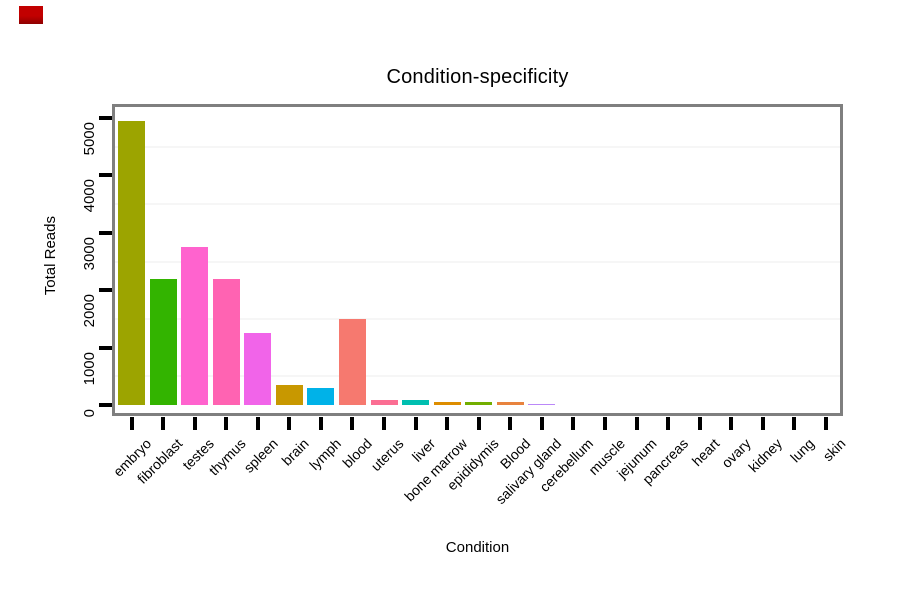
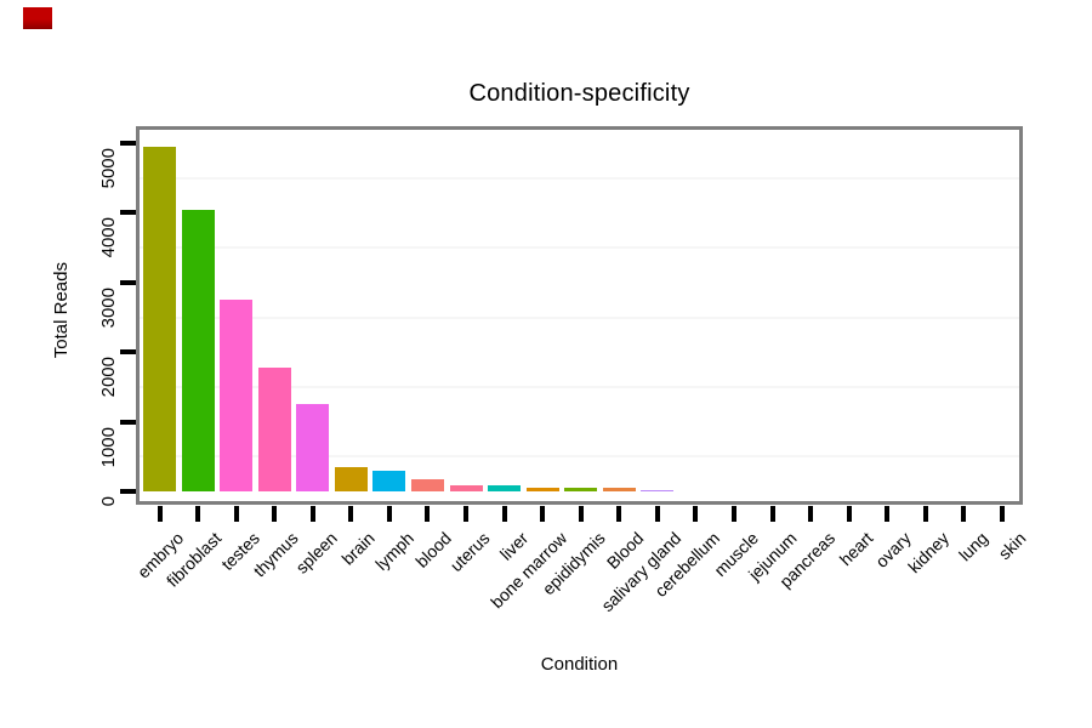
fibroblast: 2200 -> 4000
thymus: 2200 -> 1800
blood: 1500 -> 200
